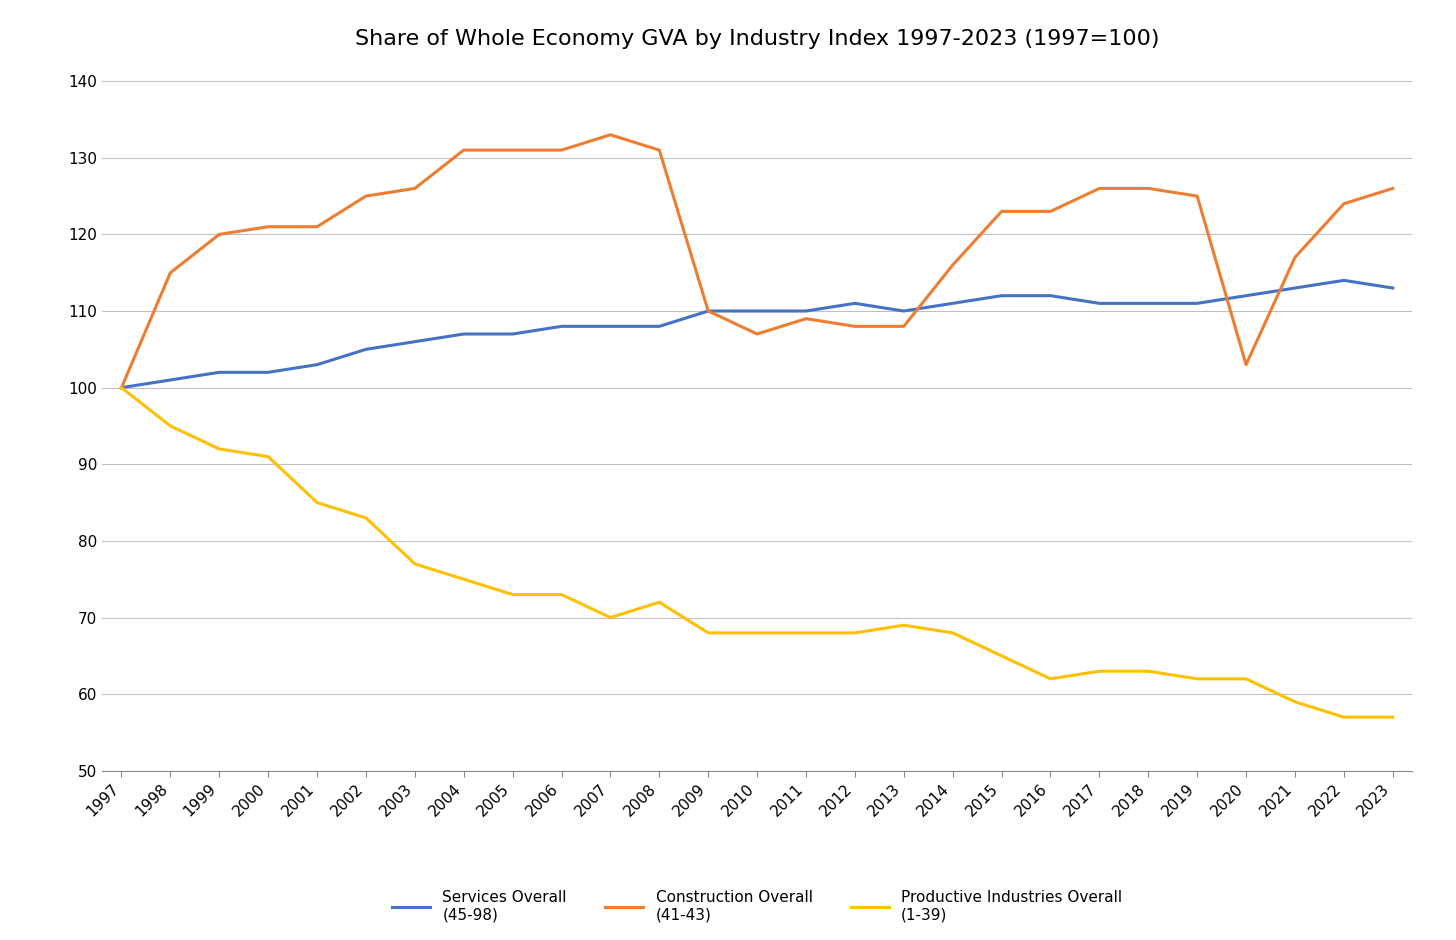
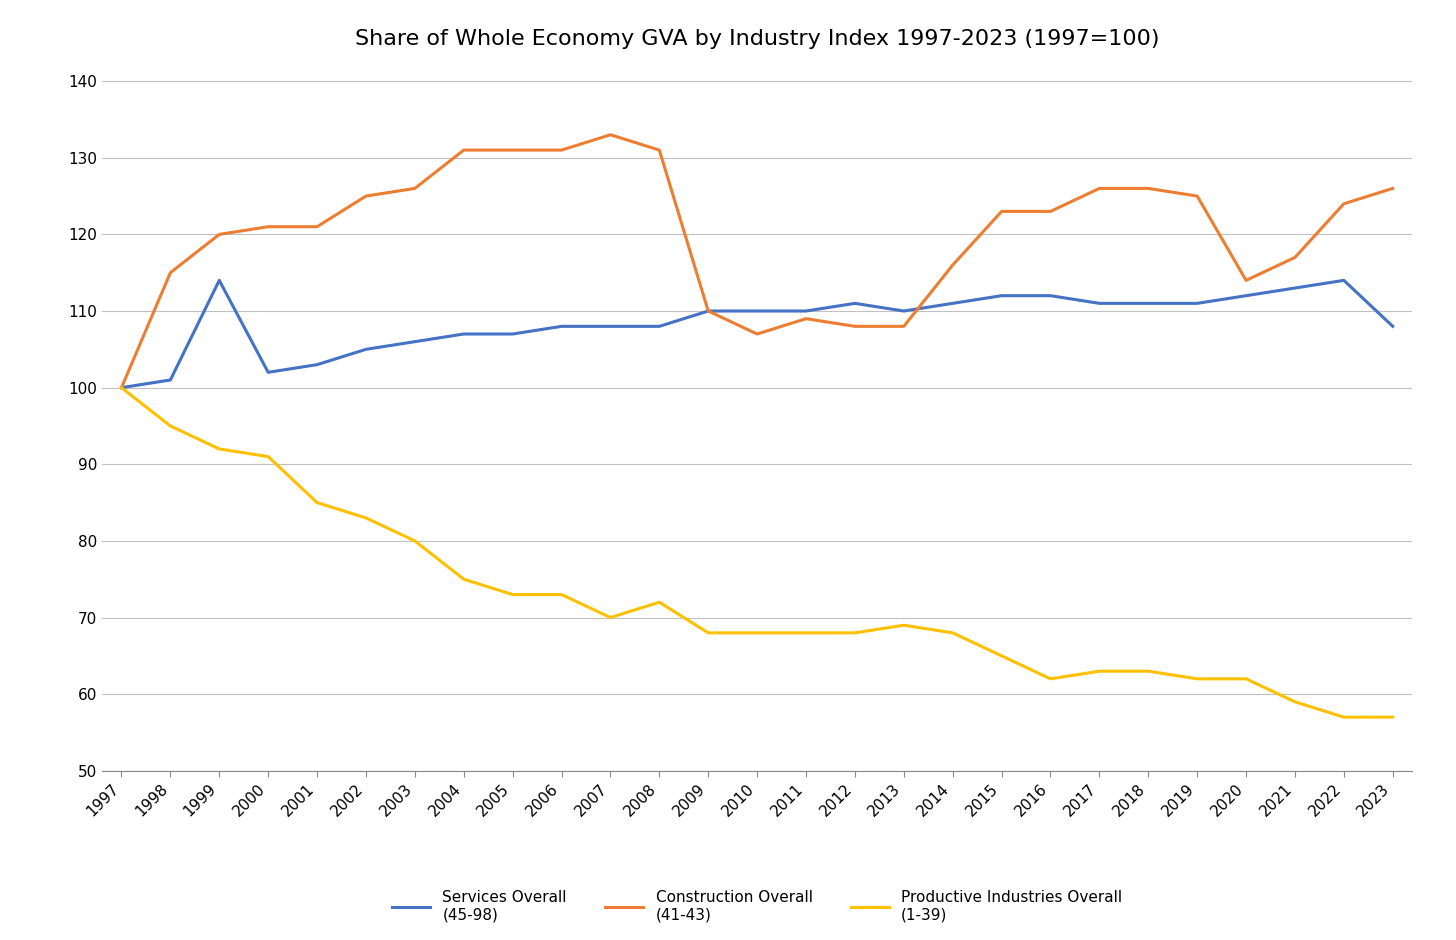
Services Overall (45-98)/1999: 102 -> 114
Productive Industries Overall (1-39)/2003: 77 -> 80
Construction Overall (41-43)/2020: 103 -> 114
Services Overall (45-98)/2023: 113 -> 108
